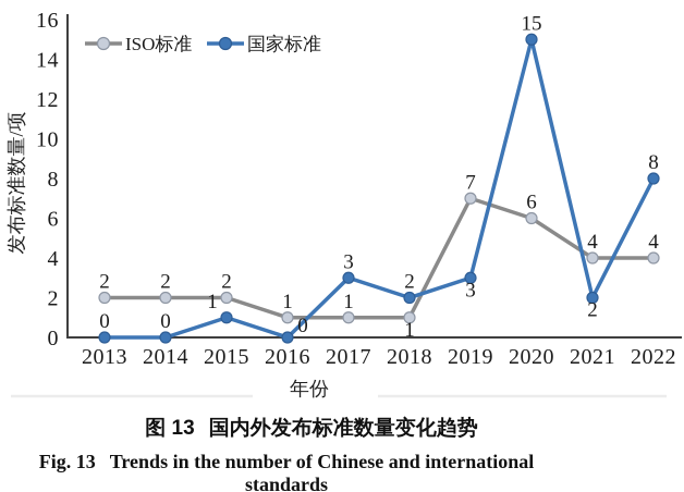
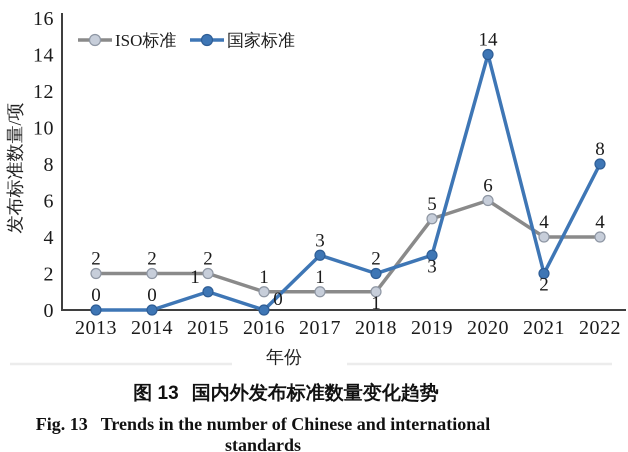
ISO标准/2019: 7 -> 5
国家标准/2020: 15 -> 14
